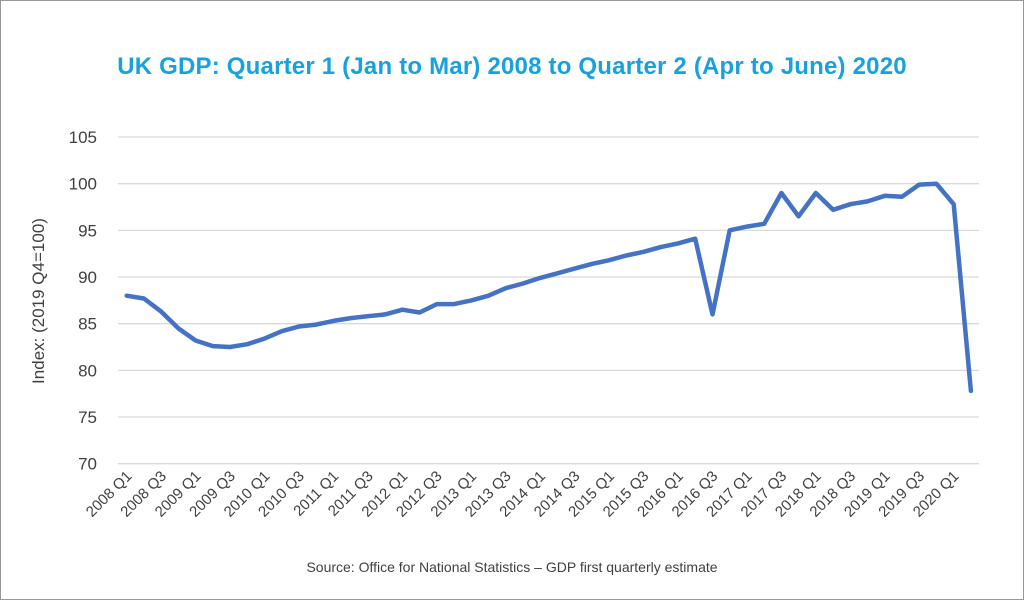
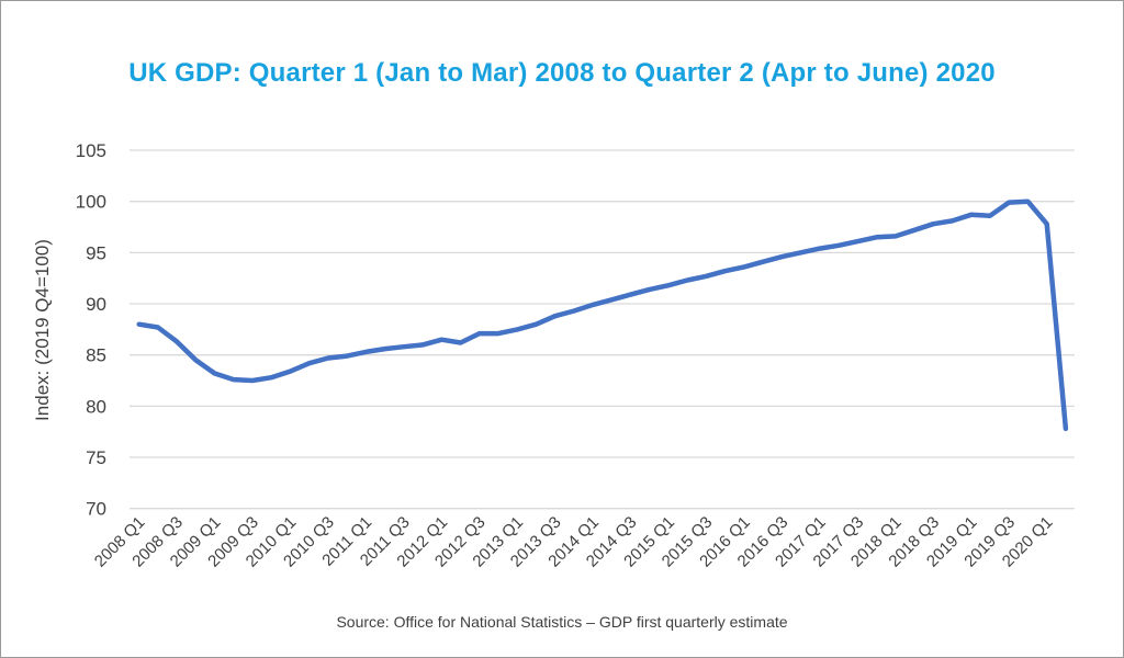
2016 Q3: 86 -> 95
2017 Q3: 99 -> 96
2018 Q1: 99 -> 97
